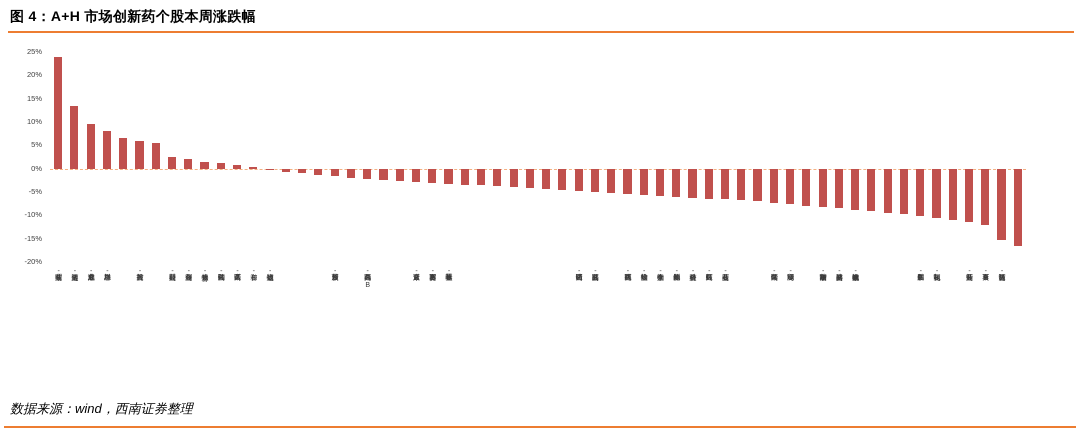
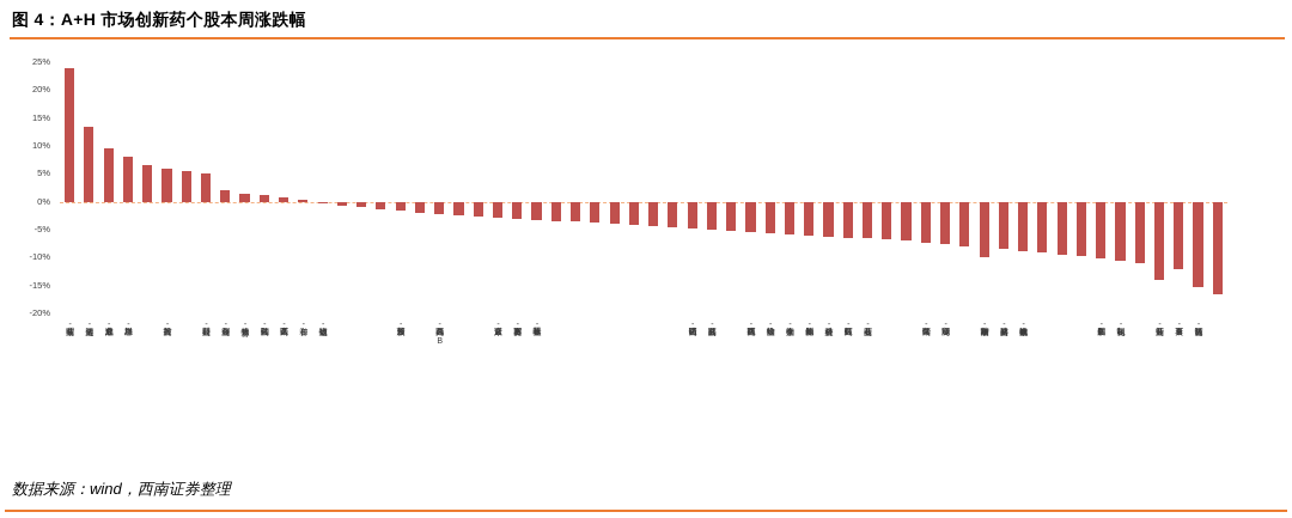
盟科药业-U: 2% -> 5%
康宁杰瑞制药-B: -8% -> -10%
开拓药业-B: -12% -> -14%
